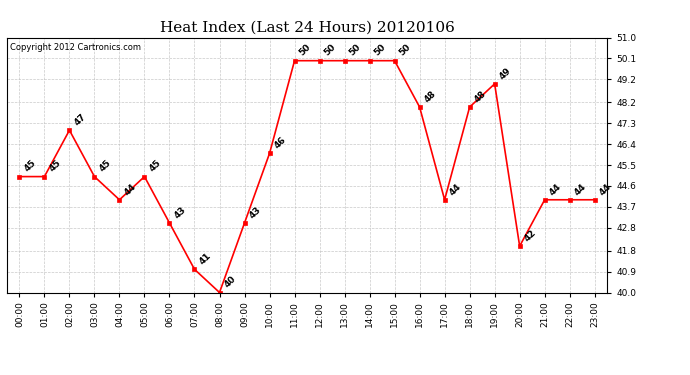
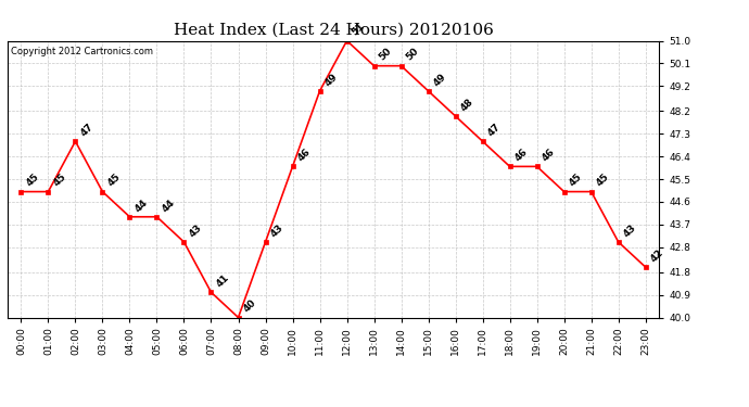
05:00: 45 -> 44
11:00: 50 -> 49
12:00: 50 -> 51
15:00: 50 -> 49
17:00: 44 -> 47
18:00: 48 -> 46
19:00: 49 -> 46
20:00: 42 -> 45
21:00: 44 -> 45
22:00: 44 -> 43
23:00: 44 -> 42
